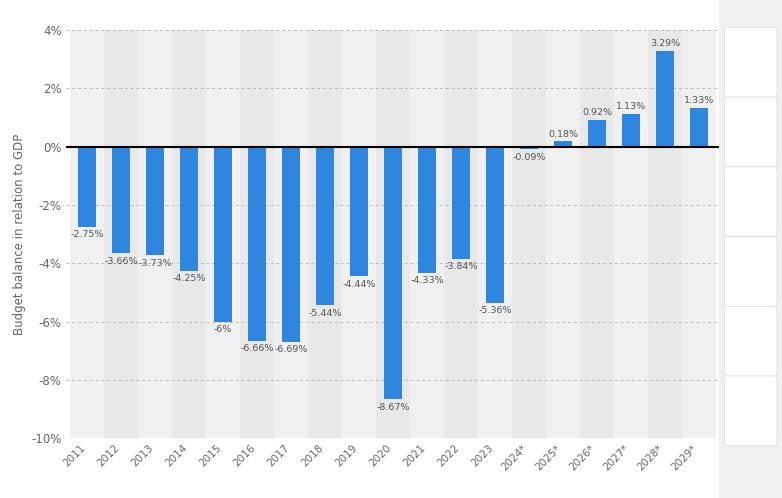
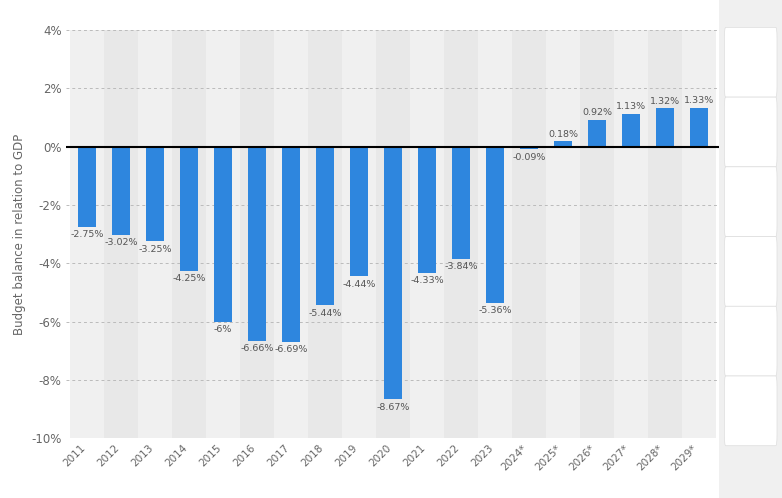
2012: -3.66% -> -3.02%
2013: -3.73% -> -3.25%
2028*: 3.29% -> 1.32%
